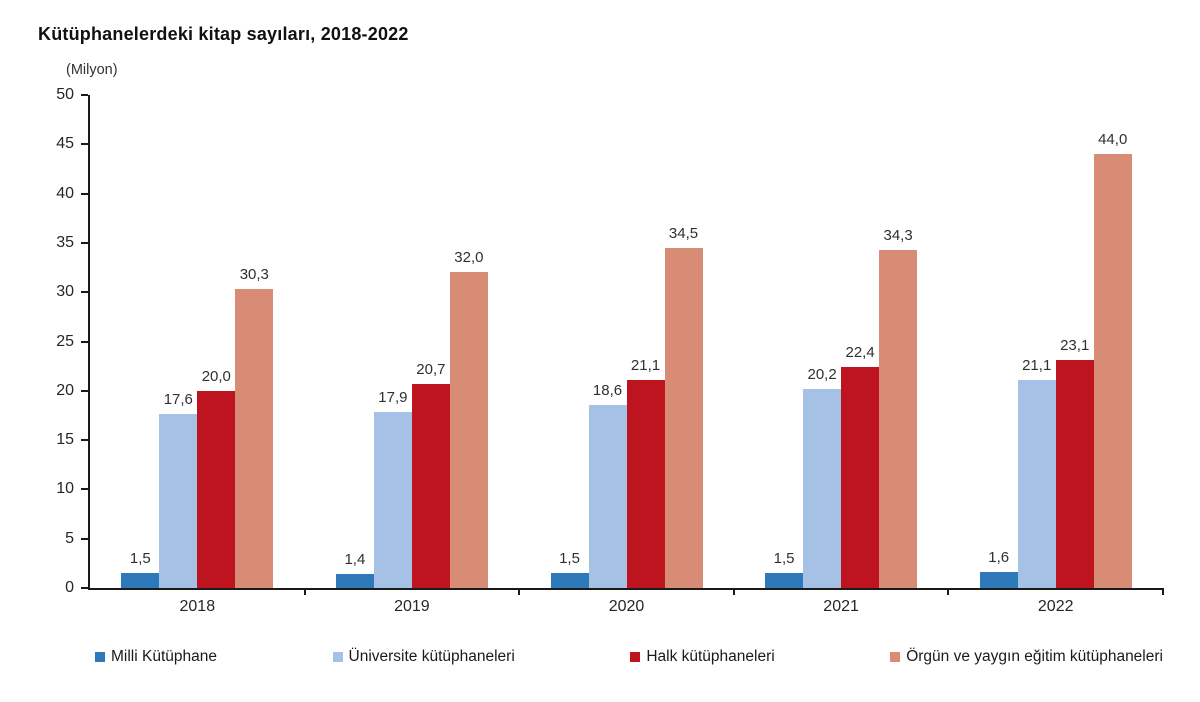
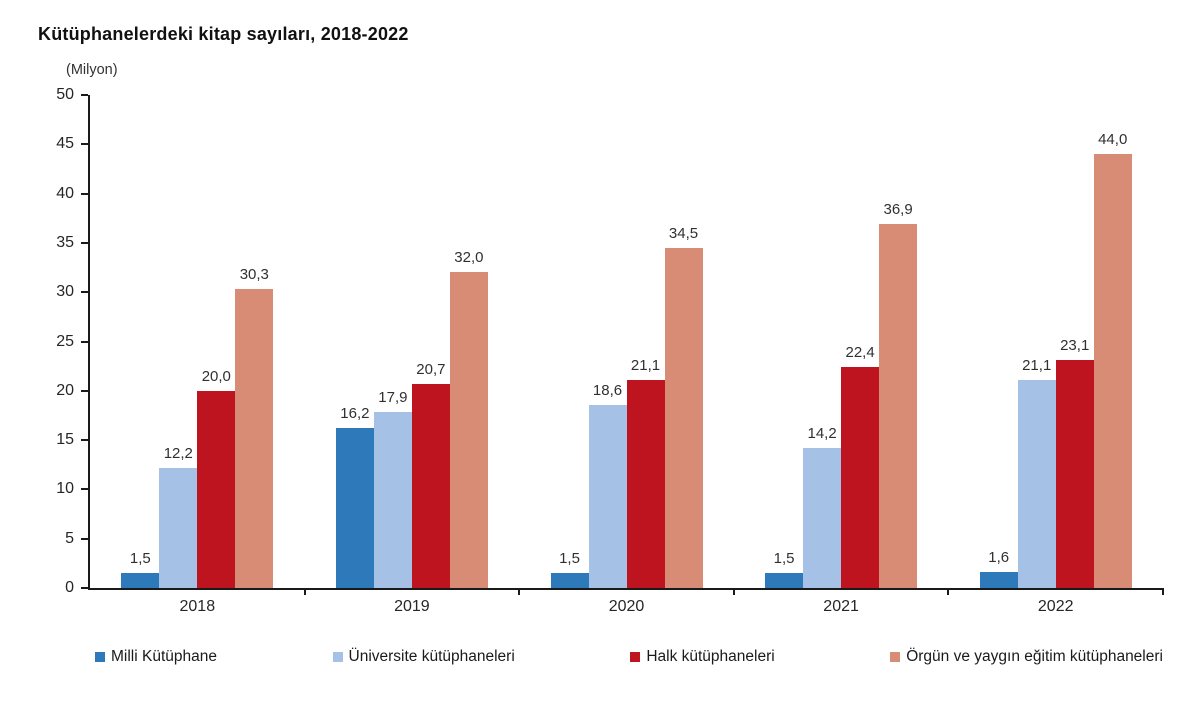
Üniversite kütüphaneleri/2018: 17,6 -> 12,2
Milli Kütüphane/2019: 1,4 -> 16,2
Üniversite kütüphaneleri/2021: 20,2 -> 14,2
Örgün ve yaygın eğitim kütüphaneleri/2021: 34,3 -> 36,9
